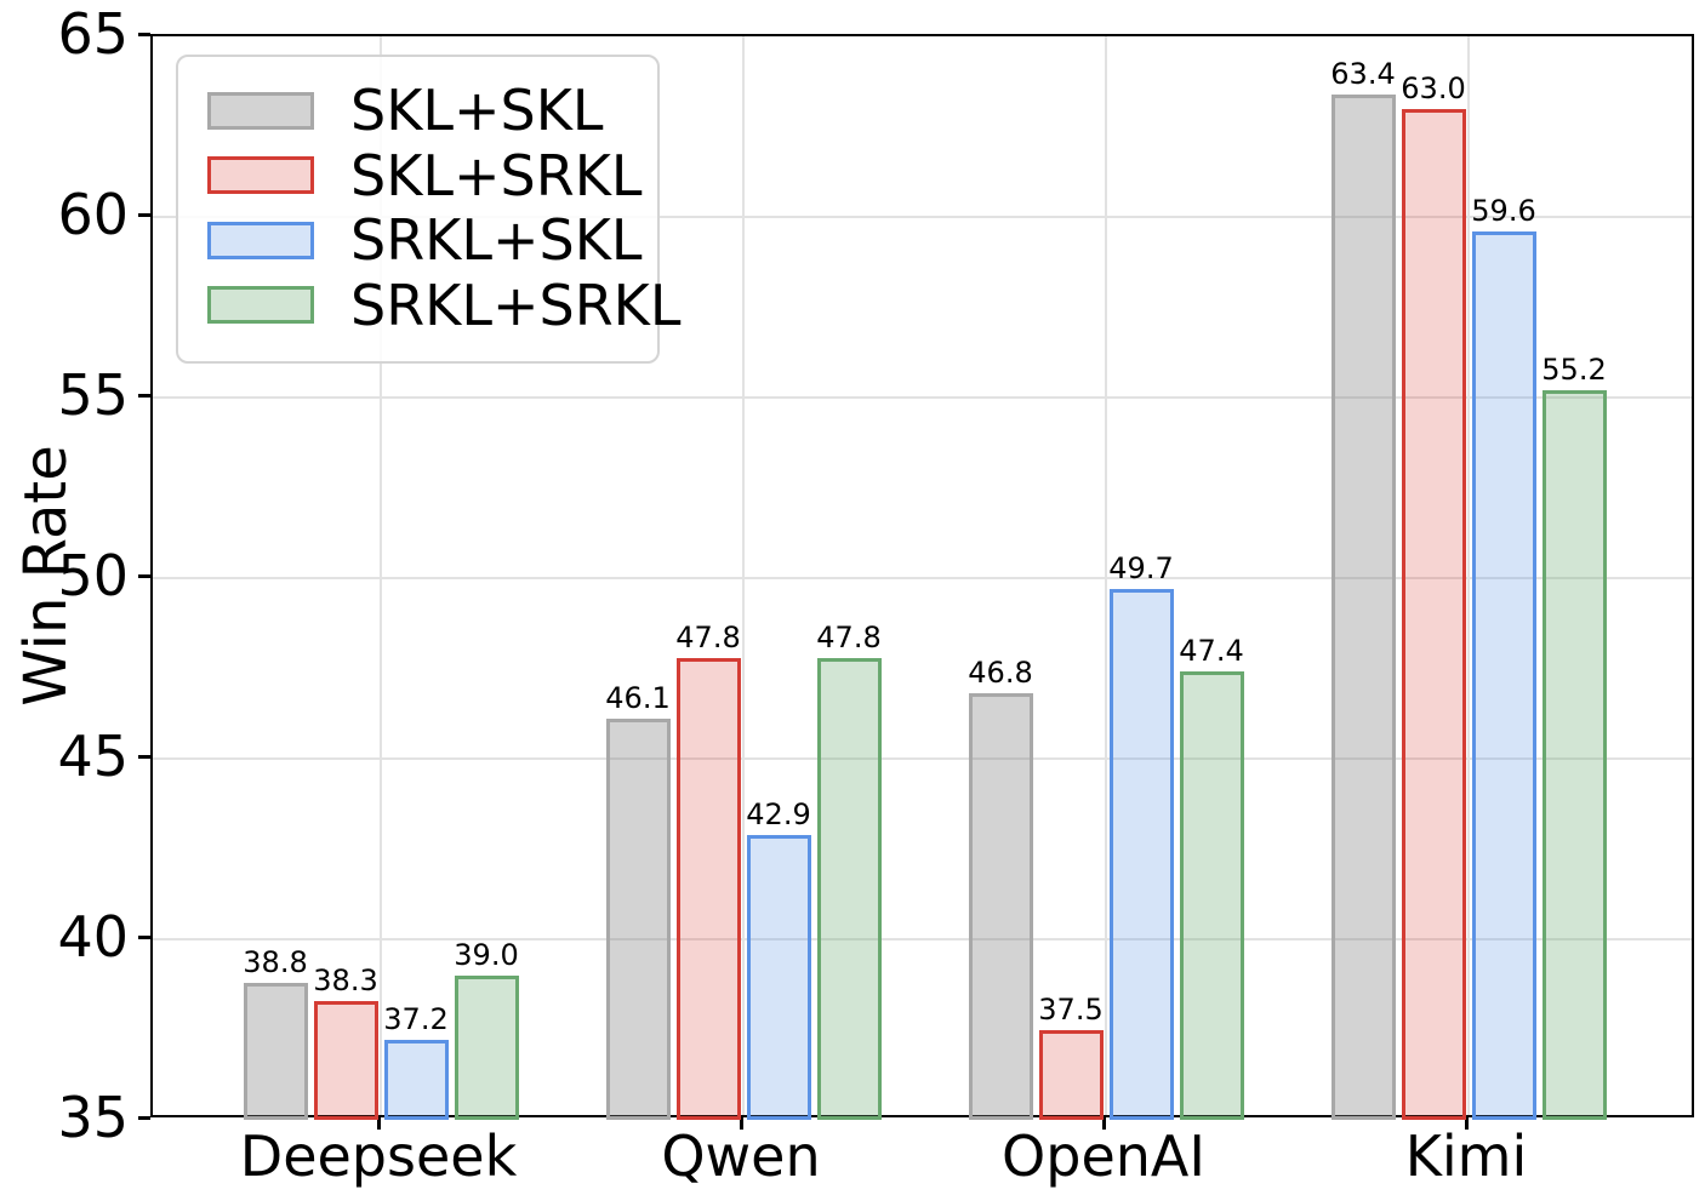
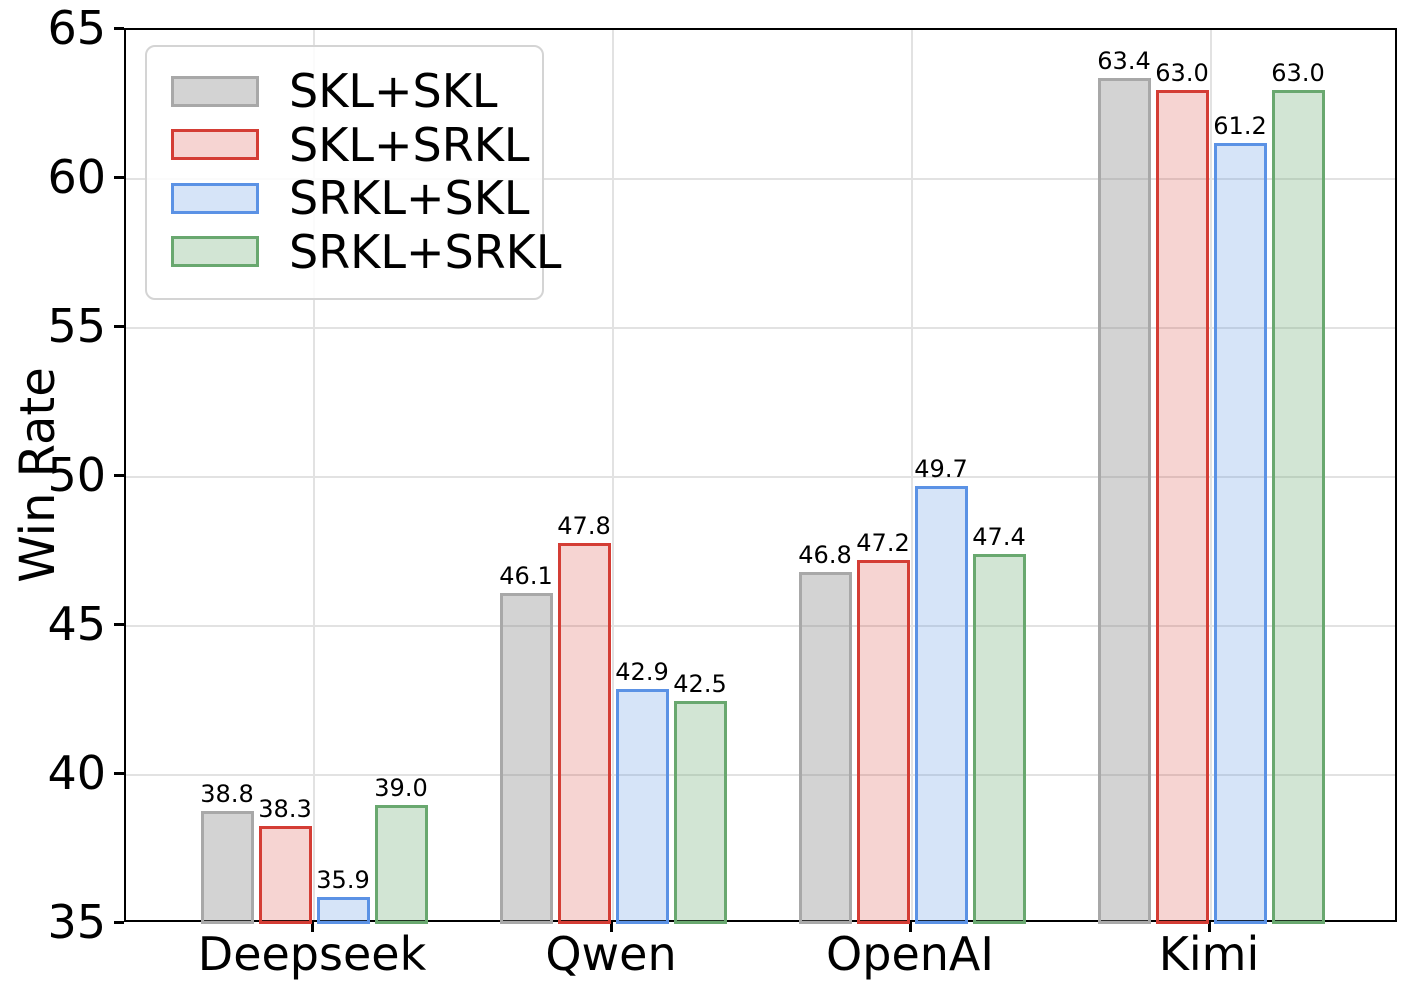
SRKL+SKL/Deepseek: 37.2 -> 35.9
SRKL+SRKL/Qwen: 47.8 -> 42.5
SKL+SRKL/OpenAI: 37.5 -> 47.2
SRKL+SKL/Kimi: 59.6 -> 61.2
SRKL+SRKL/Kimi: 55.2 -> 63.0
